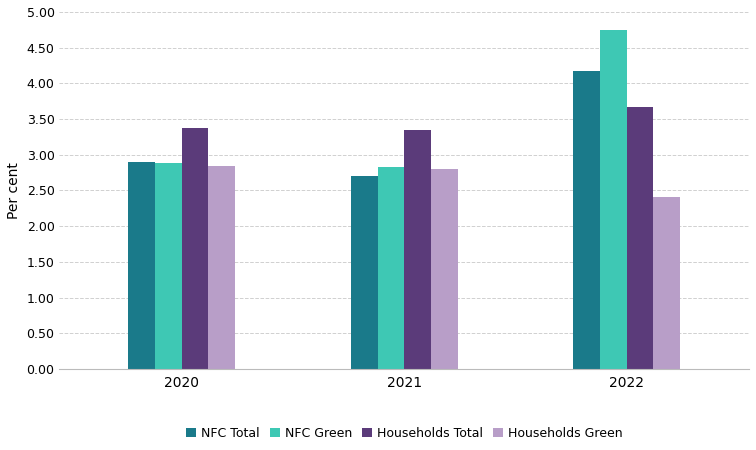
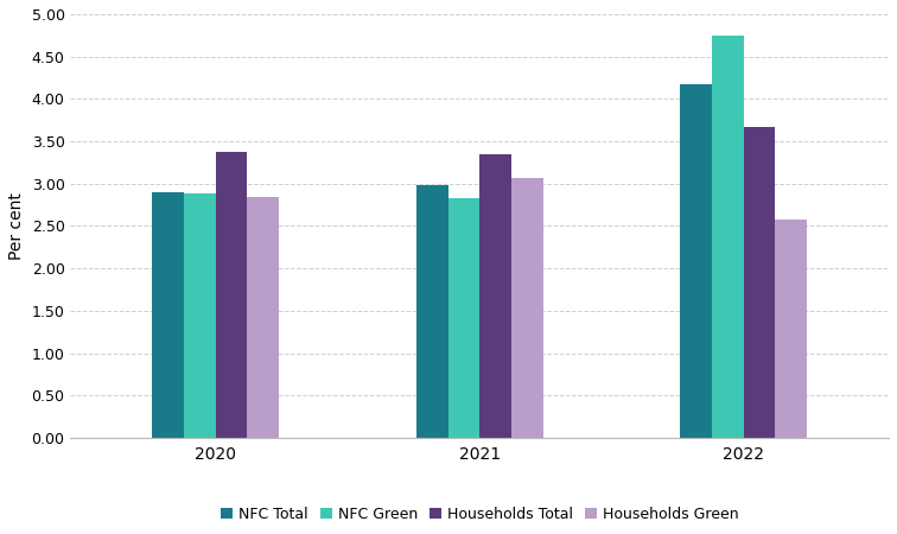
NFC Total/2021: 2.70 -> 2.98
Households Green/2021: 2.80 -> 3.06
Households Green/2022: 2.41 -> 2.58
